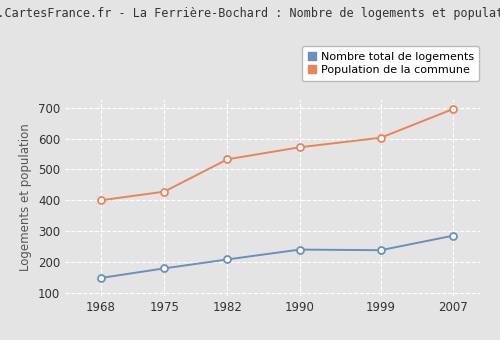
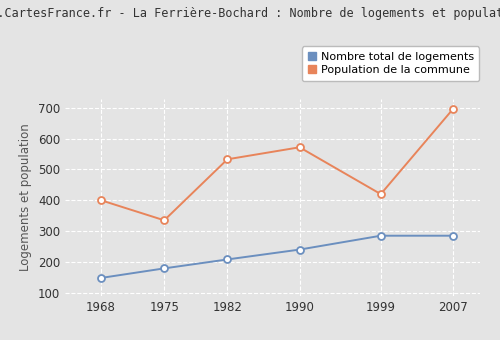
Population de la commune/1975: 428 -> 335
Nombre total de logements/1999: 238 -> 285
Population de la commune/1999: 603 -> 420
